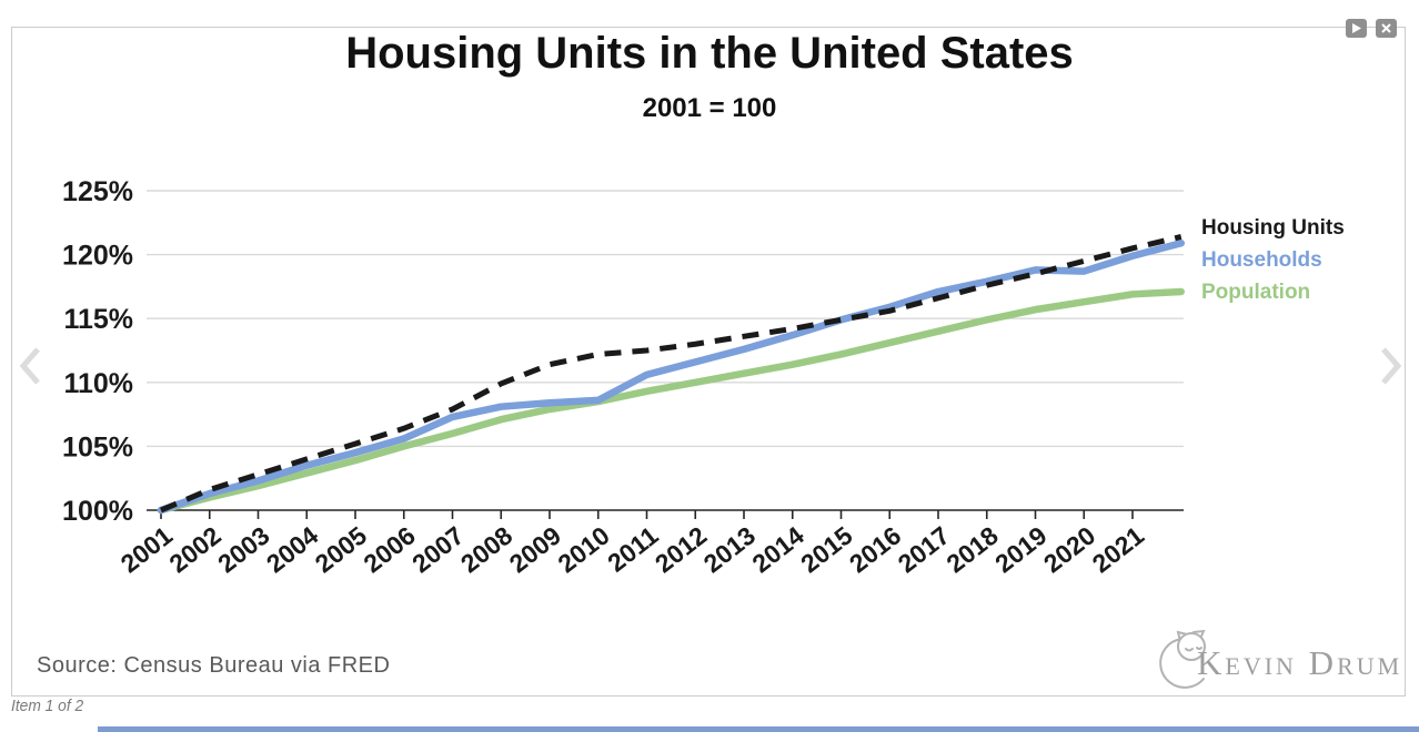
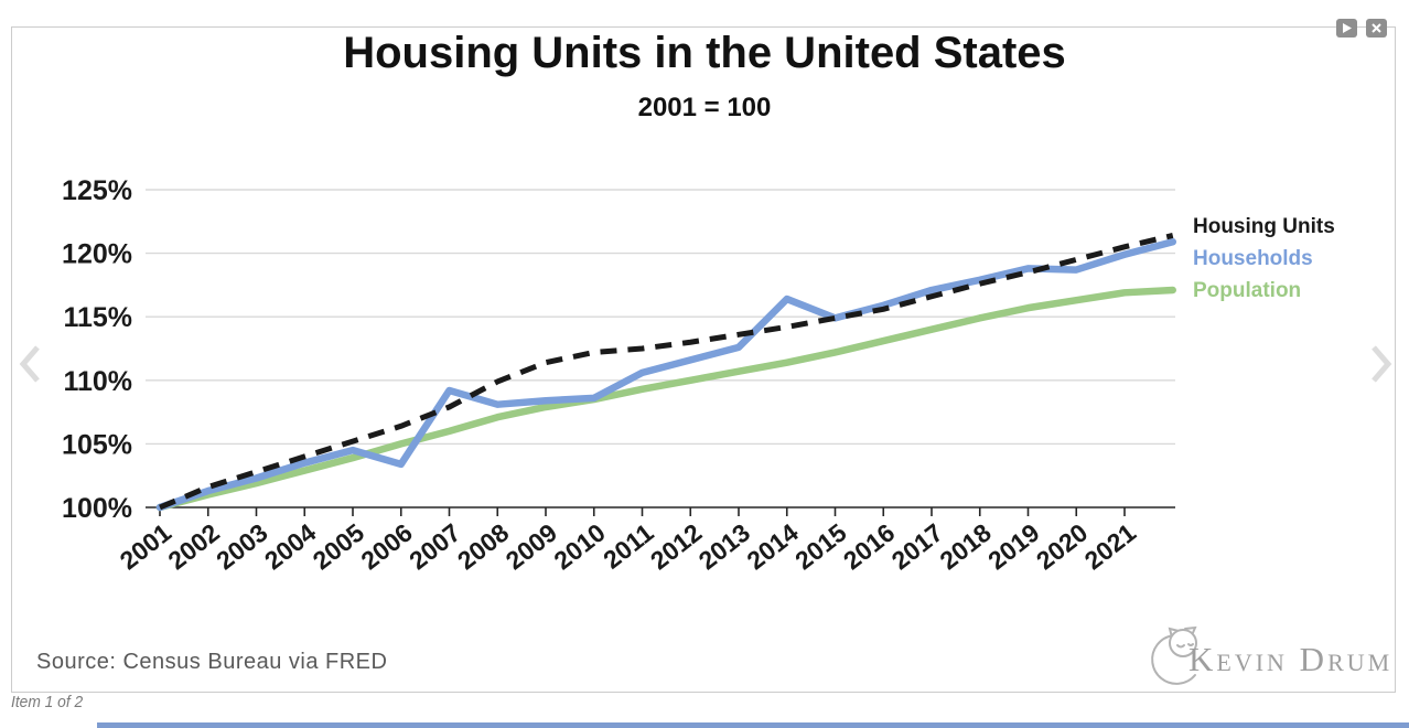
Households/2006: 105.6% -> 103.4%
Households/2007: 107.3% -> 109.2%
Households/2014: 113.7% -> 116.4%
